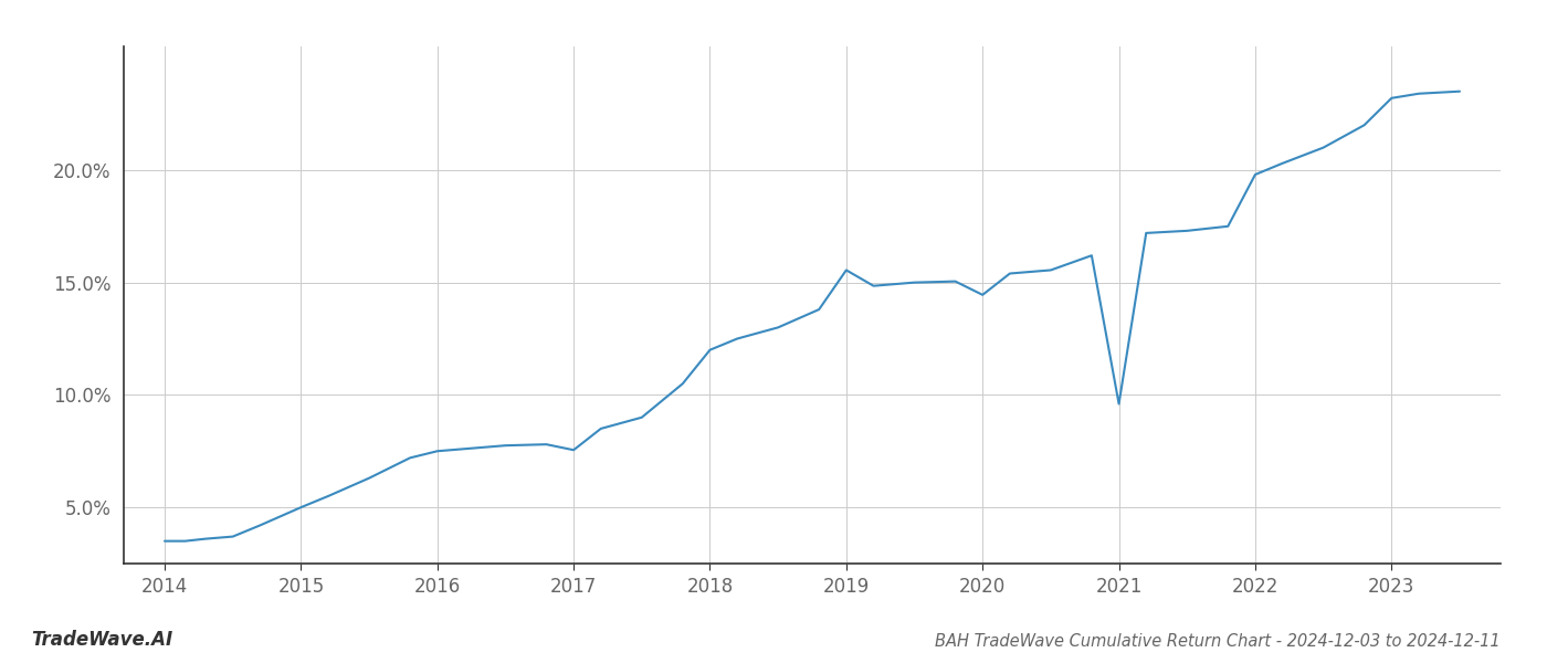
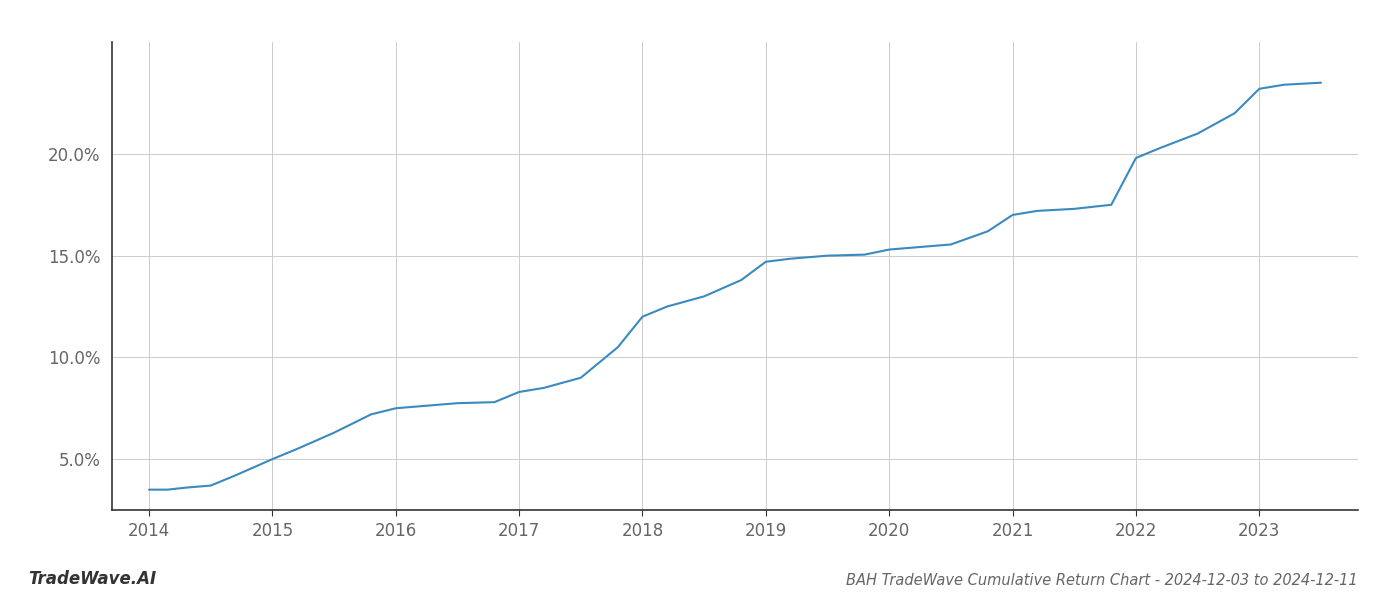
2017: 7.55% -> 8.30%
2019: 15.55% -> 14.70%
2020: 14.45% -> 15.30%
2021: 9.60% -> 17.00%
